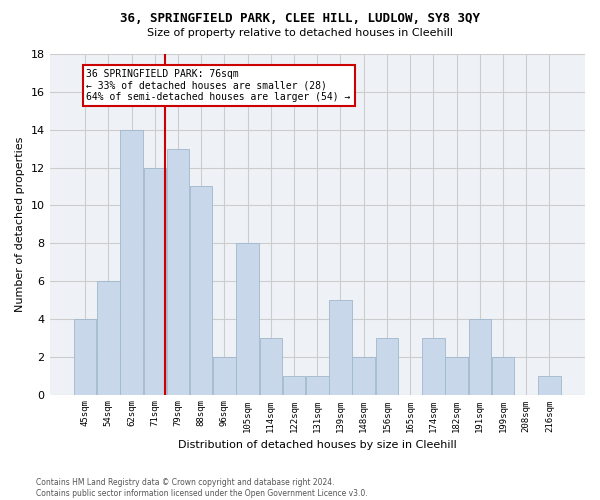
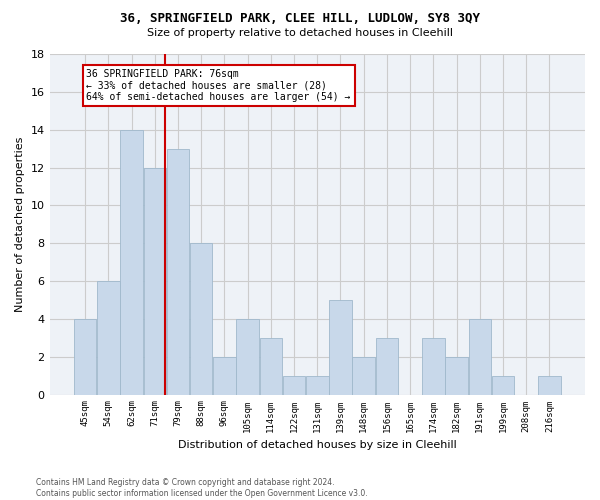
88sqm: 11 -> 8
105sqm: 8 -> 4
199sqm: 2 -> 1
